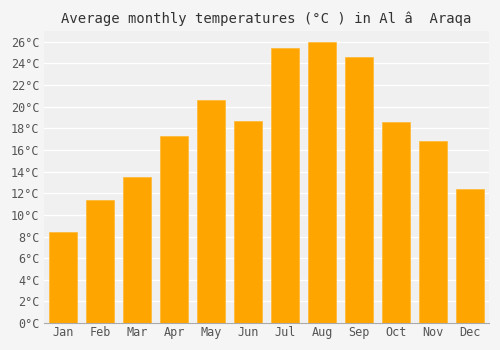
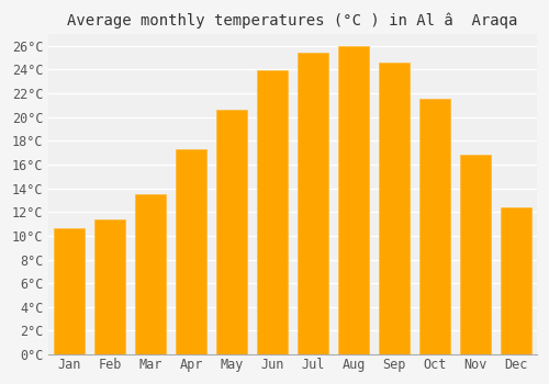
Jan: 8.4°C -> 10.6°C
Jun: 18.7°C -> 23.9°C
Oct: 18.6°C -> 21.5°C
